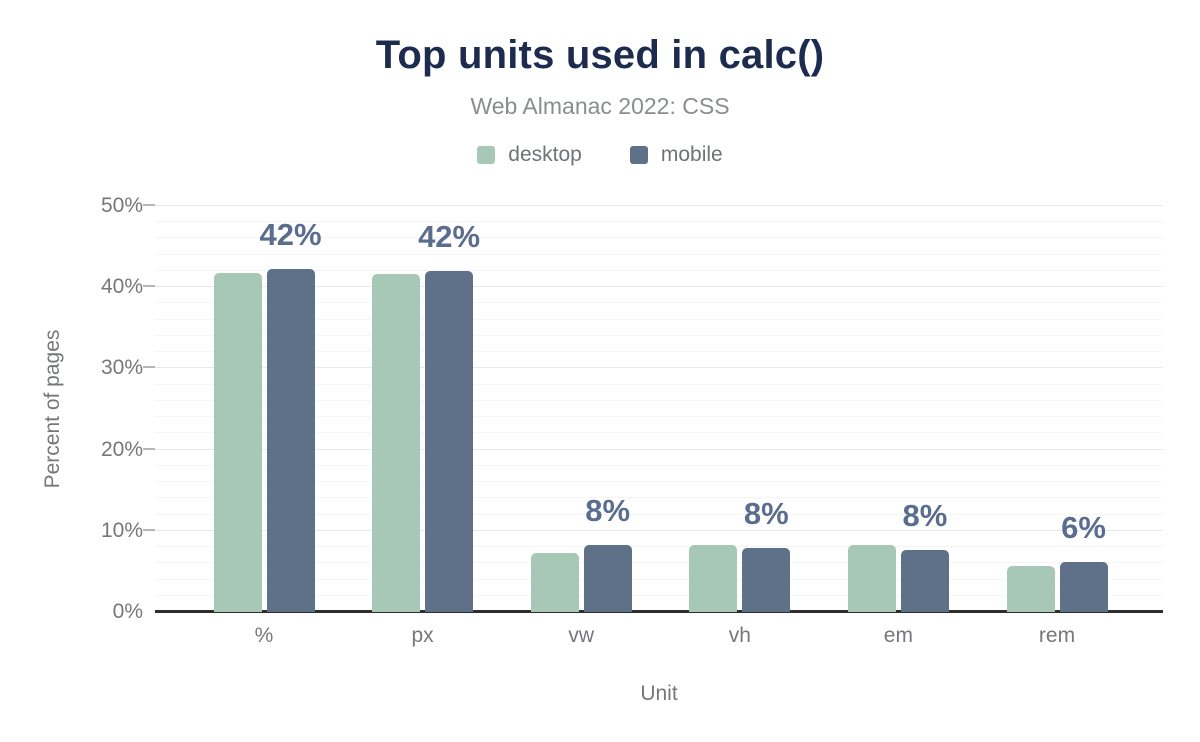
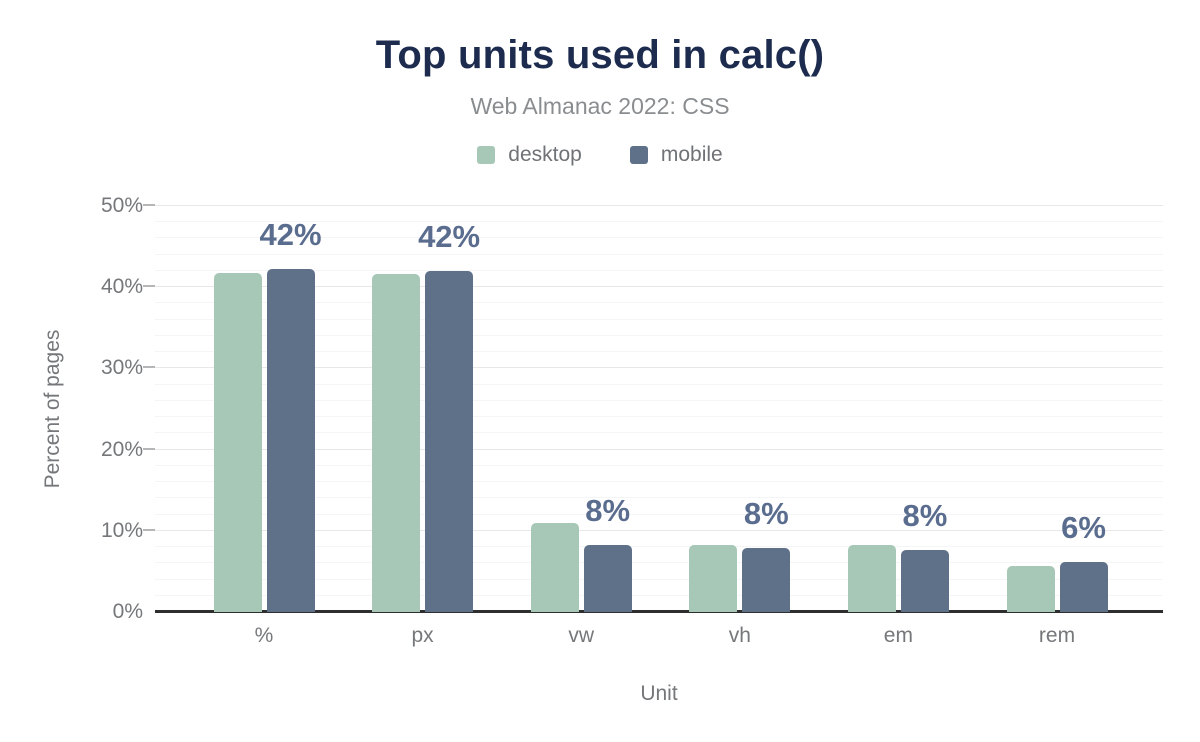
desktop/vw: 7% -> 11%
